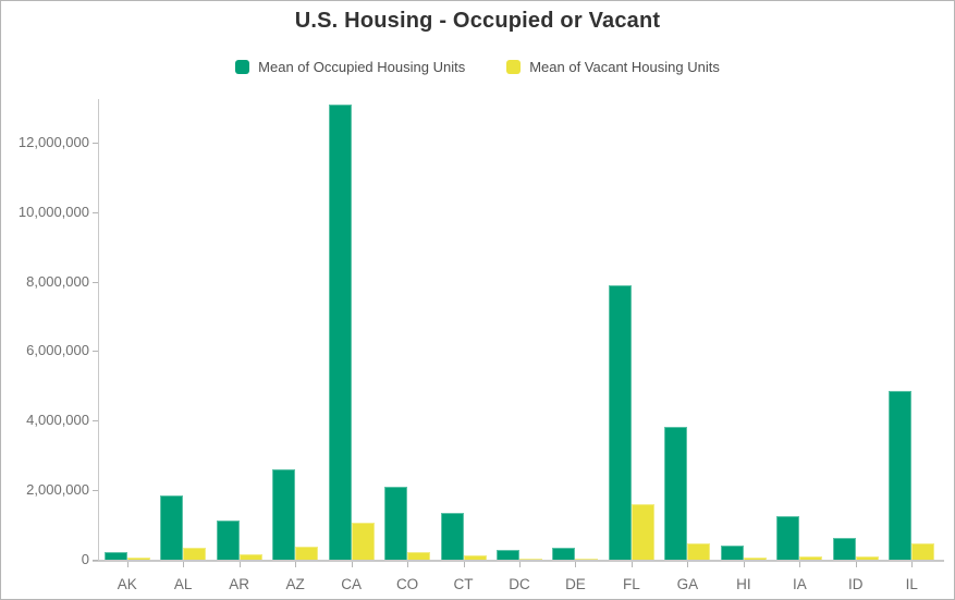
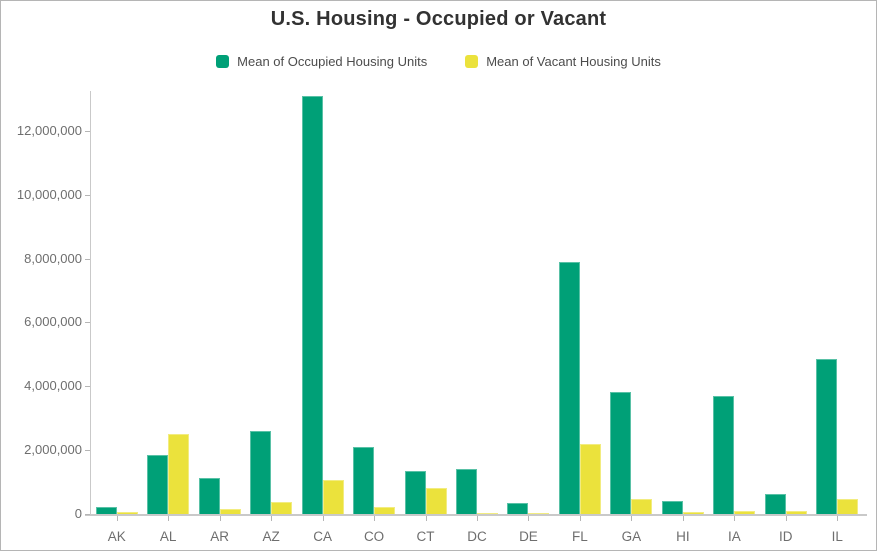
Mean of Vacant Housing Units/AL: 400000 -> 2500000
Mean of Vacant Housing Units/CT: 100000 -> 800000
Mean of Occupied Housing Units/DC: 300000 -> 1400000
Mean of Vacant Housing Units/FL: 1600000 -> 2200000
Mean of Occupied Housing Units/IA: 1200000 -> 3700000
